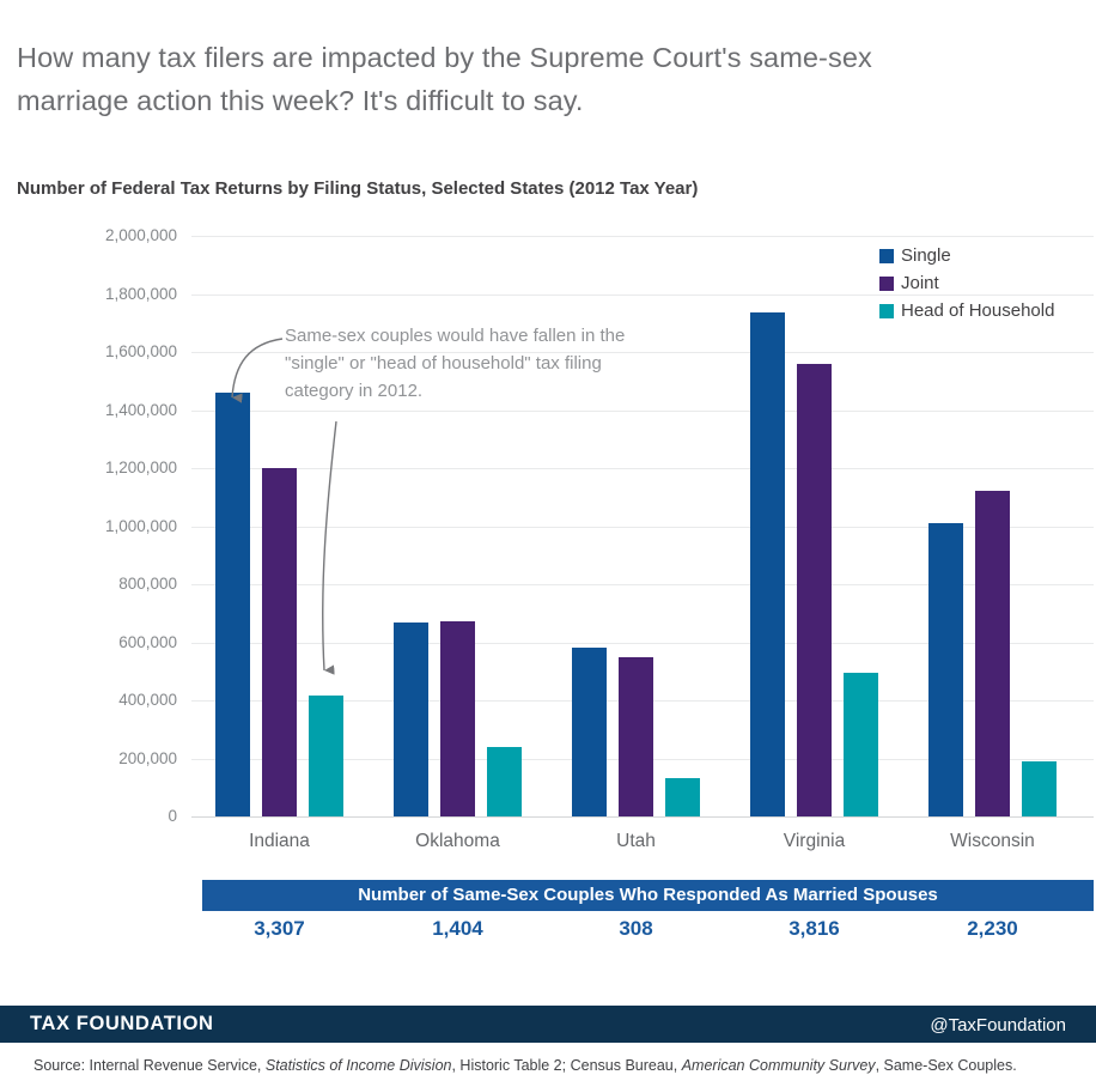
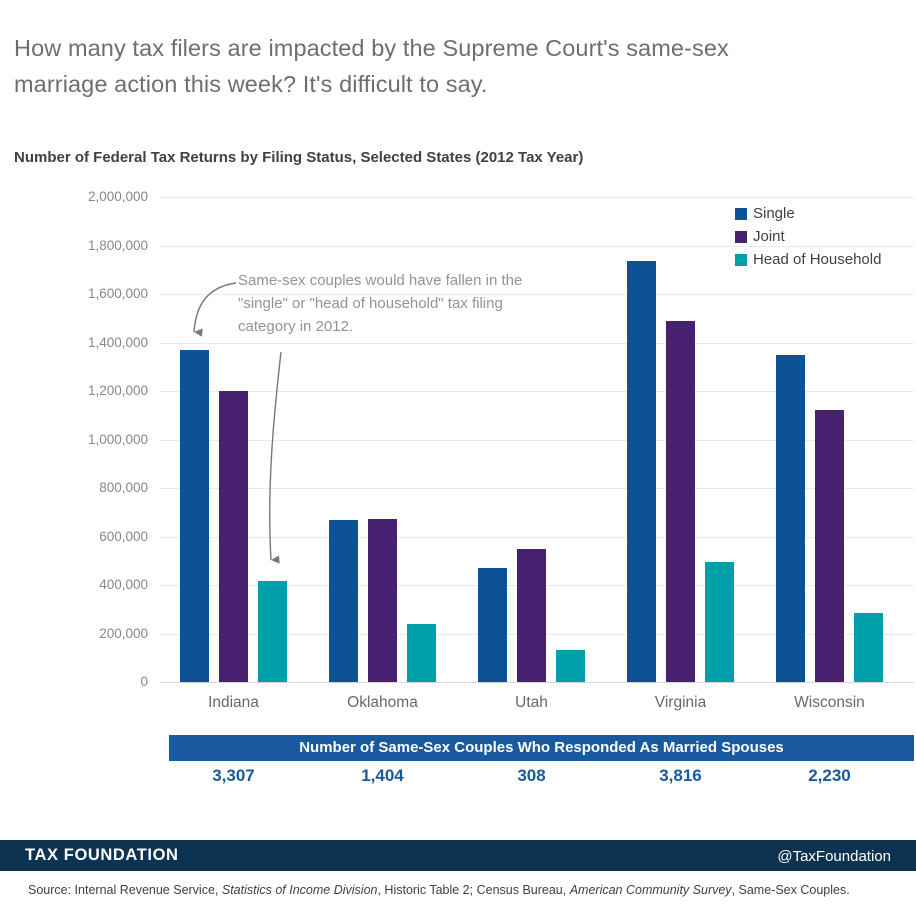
Single/Indiana: 1460000 -> 1370000
Single/Utah: 580000 -> 470000
Joint/Virginia: 1560000 -> 1490000
Single/Wisconsin: 1010000 -> 1350000
Head of Household/Wisconsin: 190000 -> 280000
